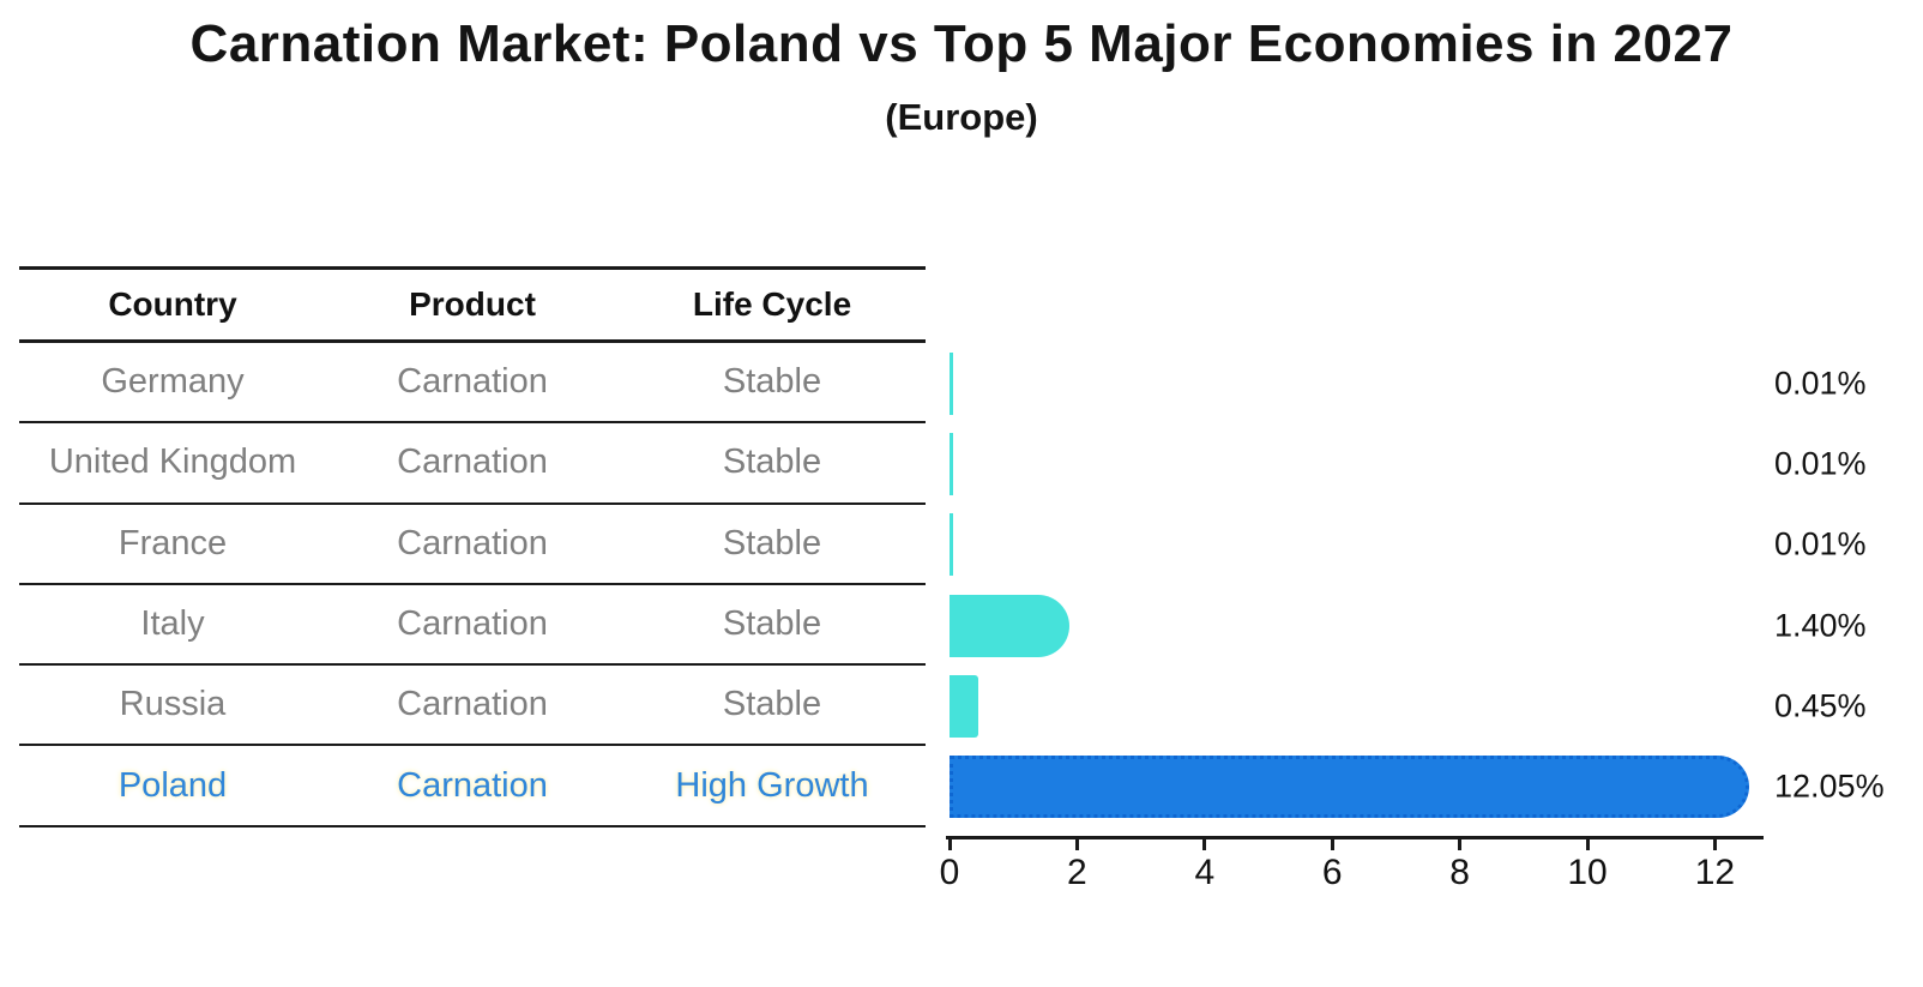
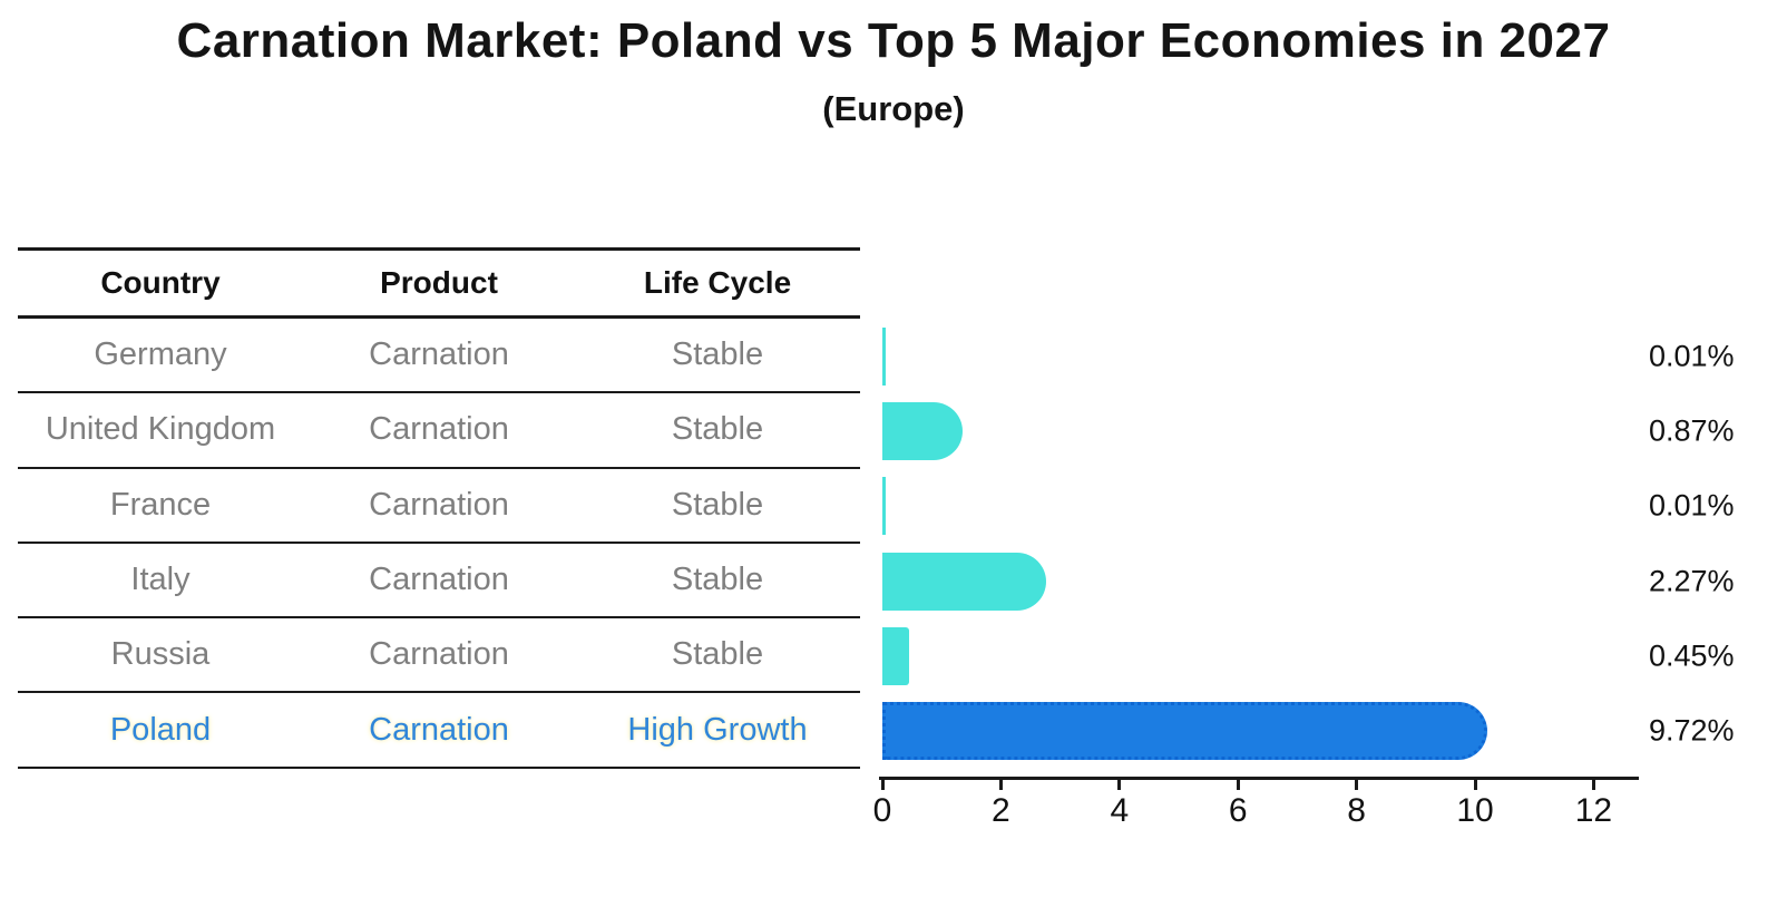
United Kingdom: 0.01% -> 0.87%
Italy: 1.40% -> 2.27%
Poland: 12.05% -> 9.72%
